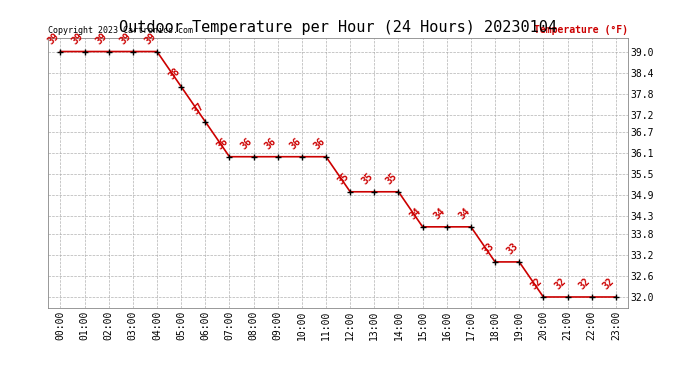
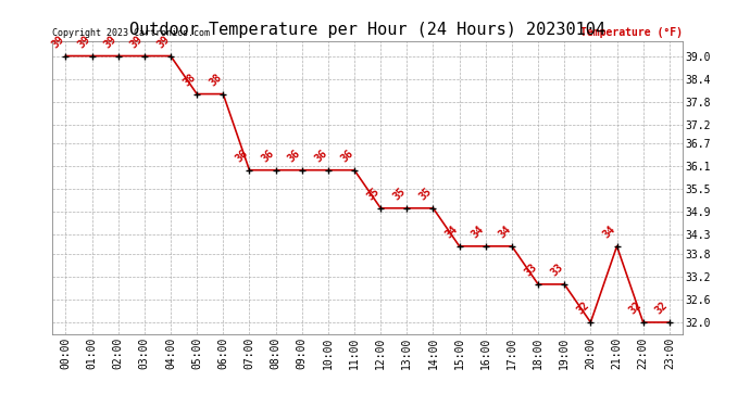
06:00: 37 -> 38
21:00: 32 -> 34
